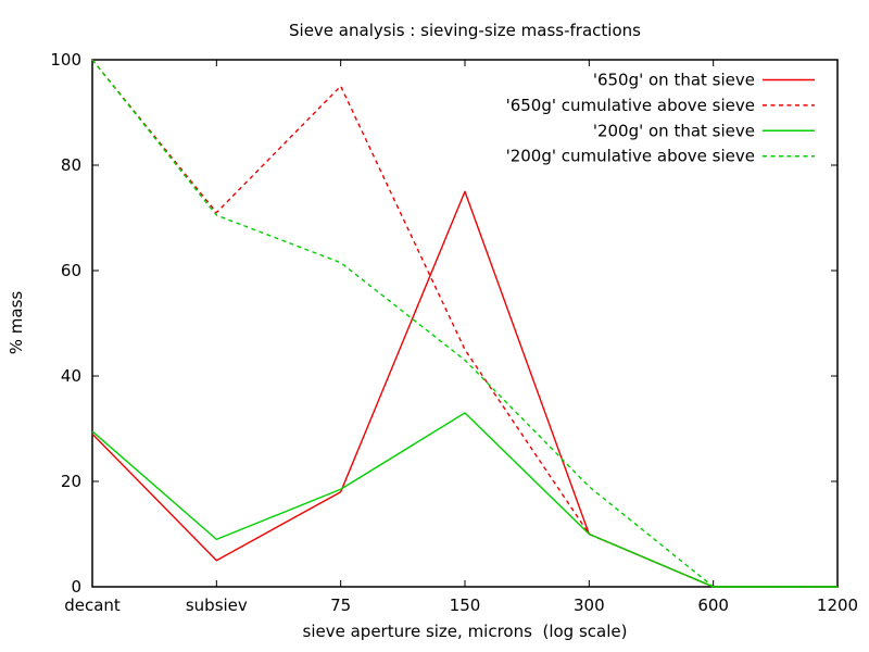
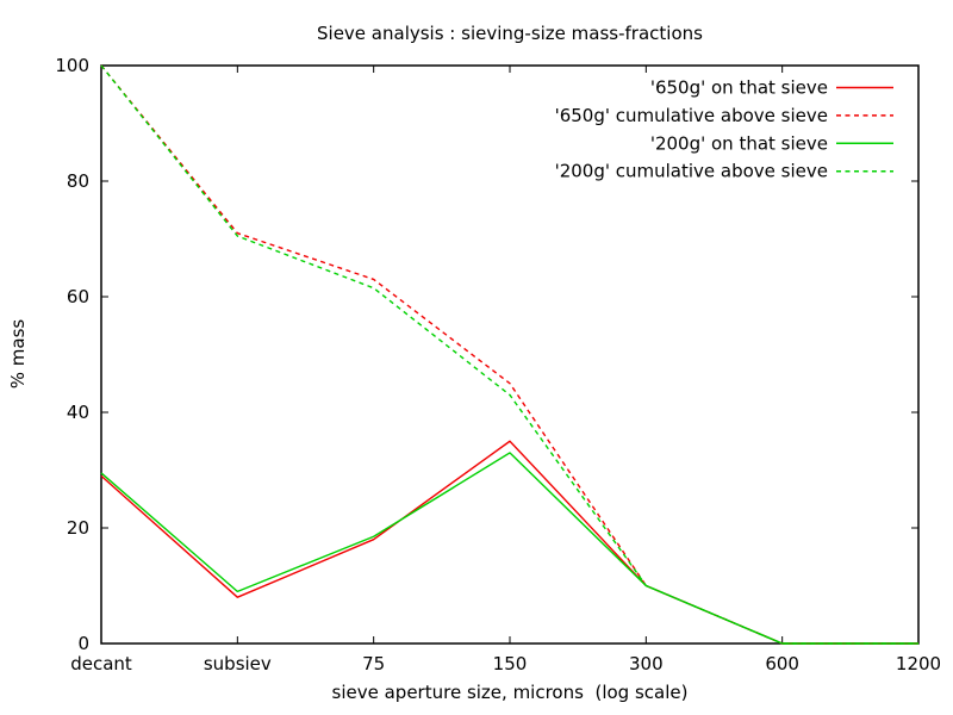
'650g' on that sieve/subsiev: 5 -> 8
'650g' cumulative above sieve/75: 95 -> 63
'650g' on that sieve/150: 75 -> 35
'200g' cumulative above sieve/300: 19 -> 10
